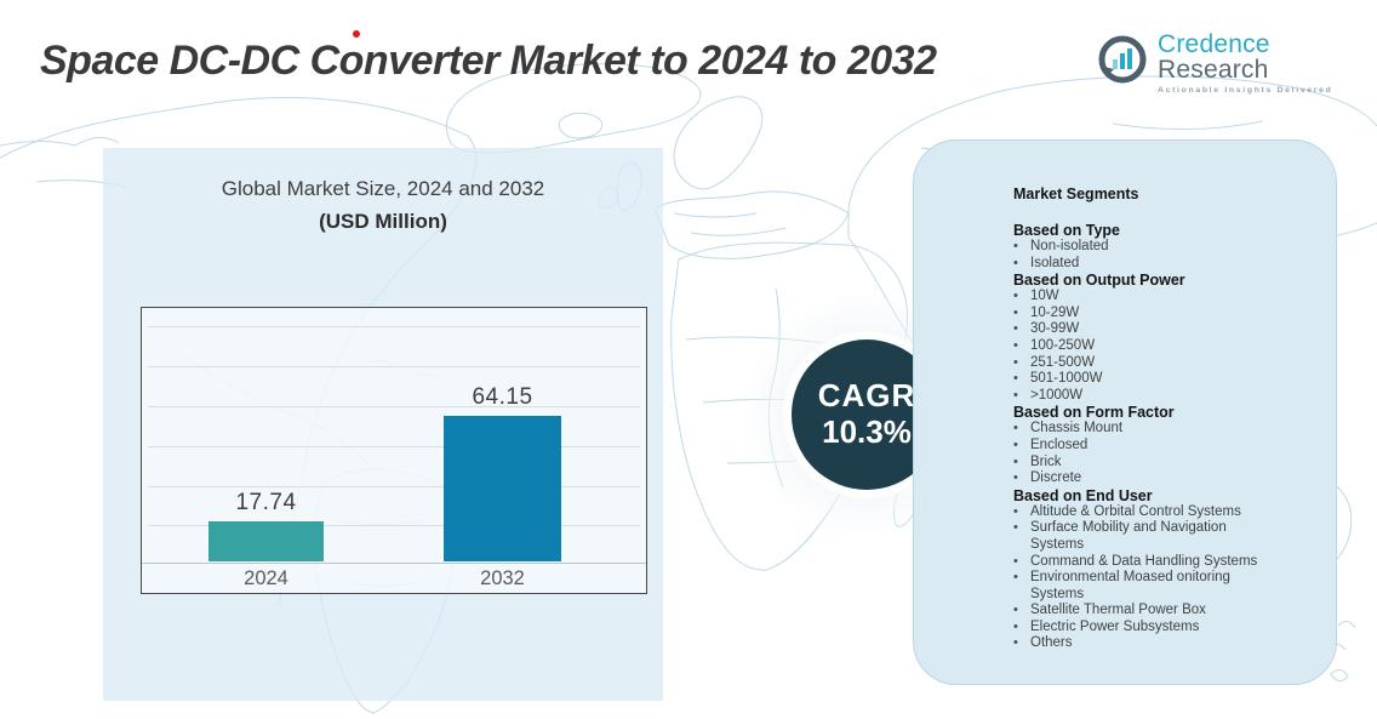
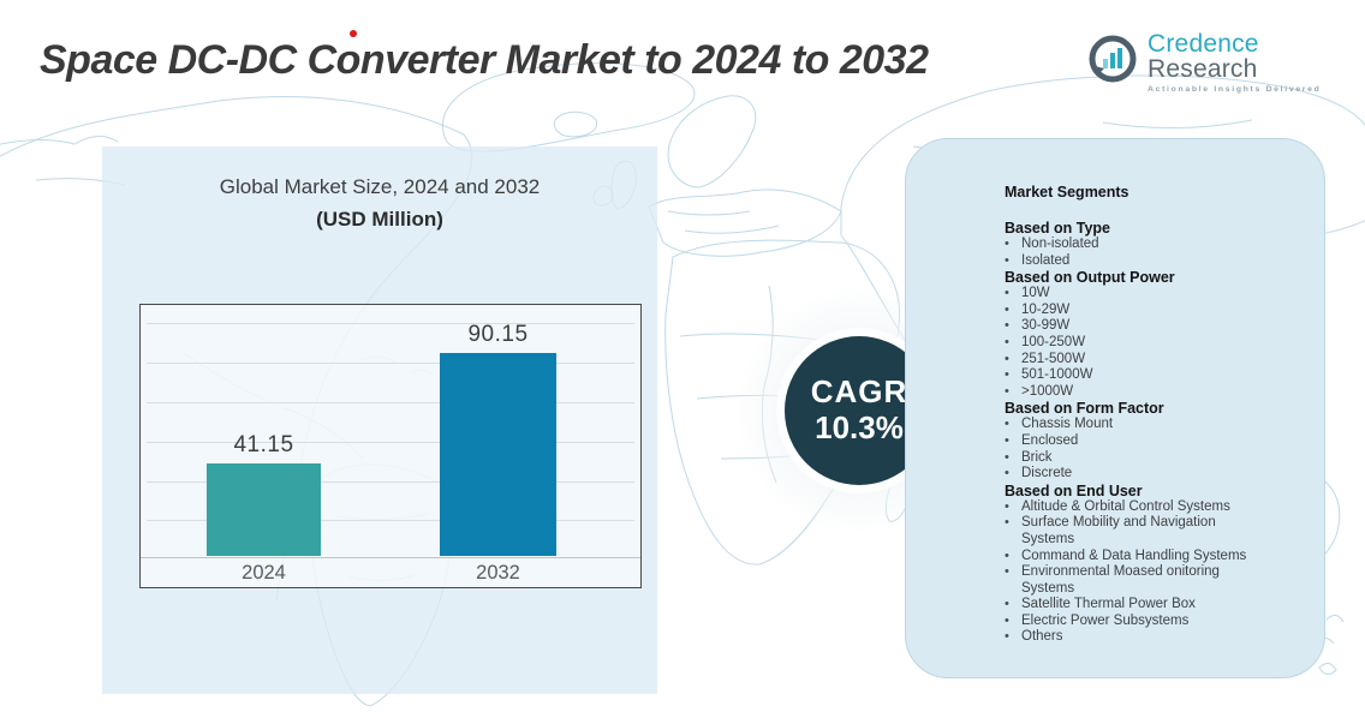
2024: 17.74 -> 41.15
2032: 64.15 -> 90.15
